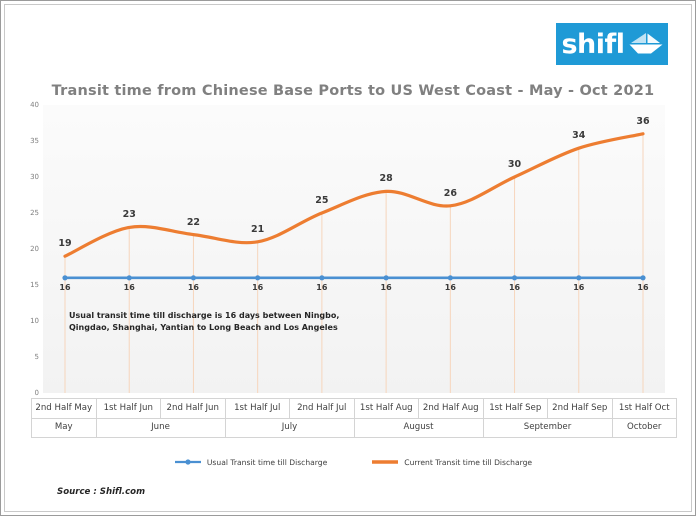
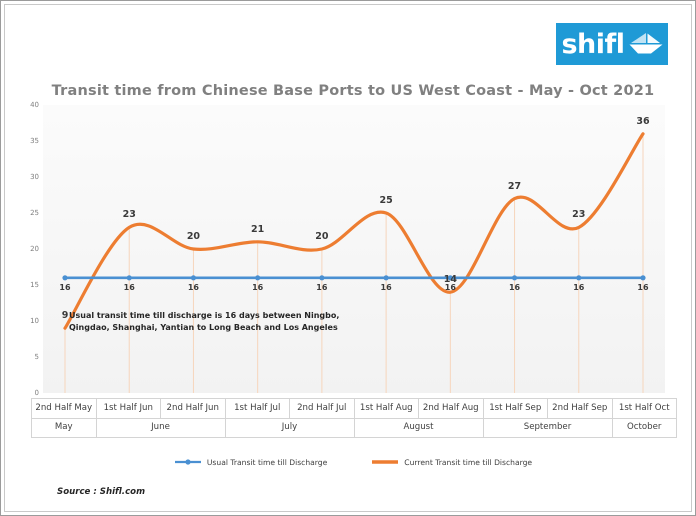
Current Transit time till Discharge/2nd Half May: 19 -> 9
Current Transit time till Discharge/2nd Half Jun: 22 -> 20
Current Transit time till Discharge/2nd Half Jul: 25 -> 20
Current Transit time till Discharge/1st Half Aug: 28 -> 25
Current Transit time till Discharge/2nd Half Aug: 26 -> 14
Current Transit time till Discharge/1st Half Sep: 30 -> 27
Current Transit time till Discharge/2nd Half Sep: 34 -> 23
